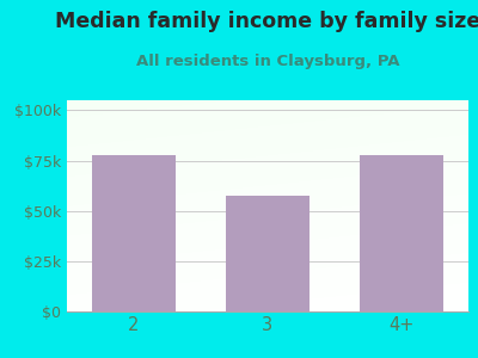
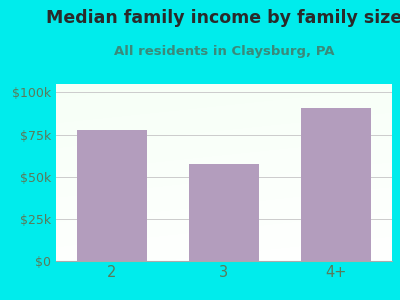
4+: $78k -> $91k
